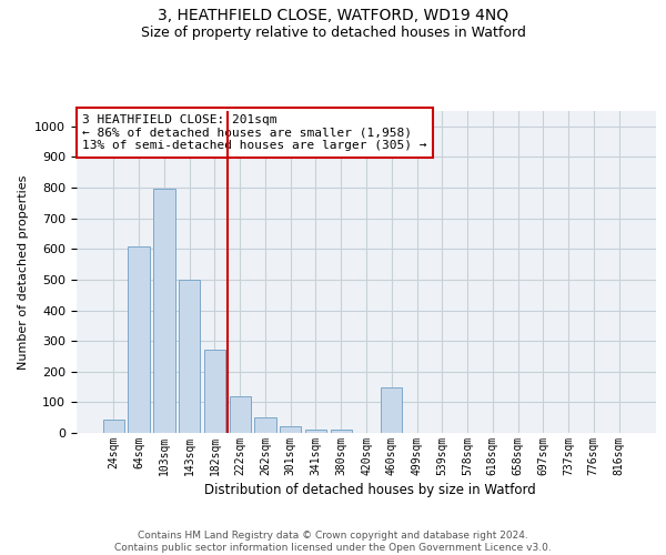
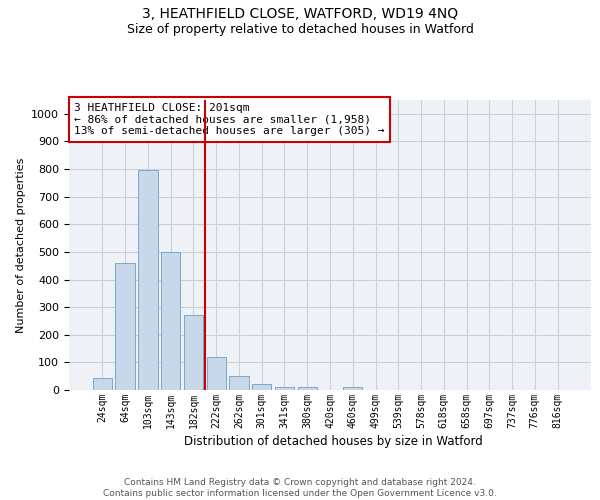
64sqm: 610 -> 460
460sqm: 150 -> 10
